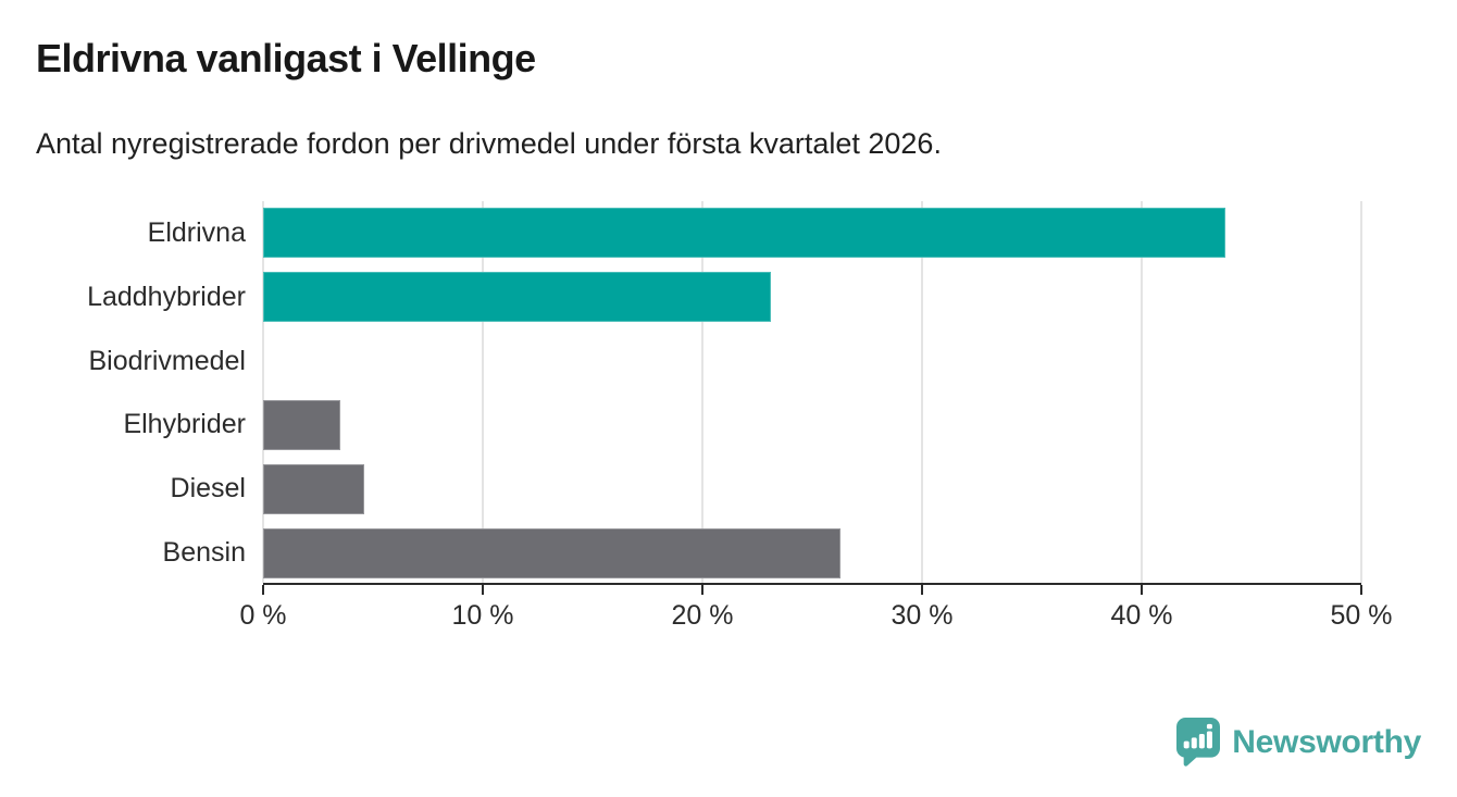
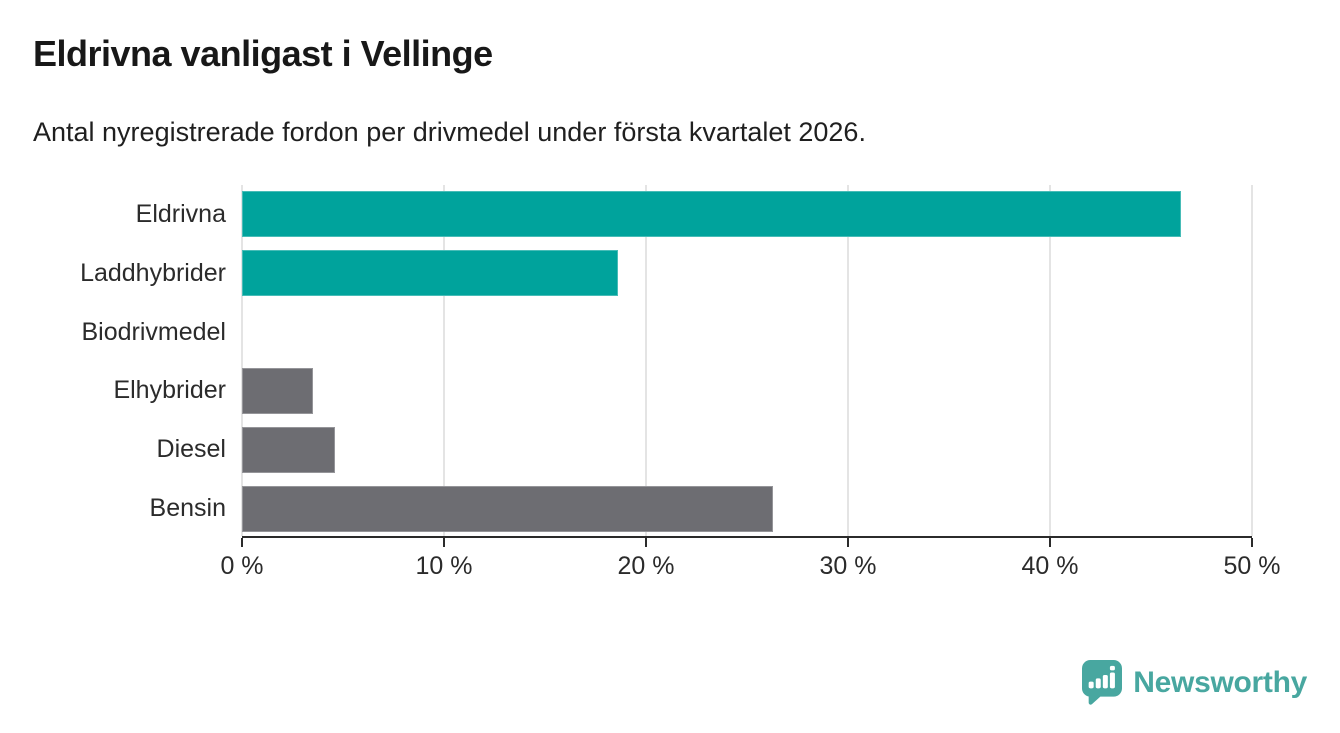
Eldrivna: 43.8% -> 46.5%
Laddhybrider: 23.1% -> 18.6%
